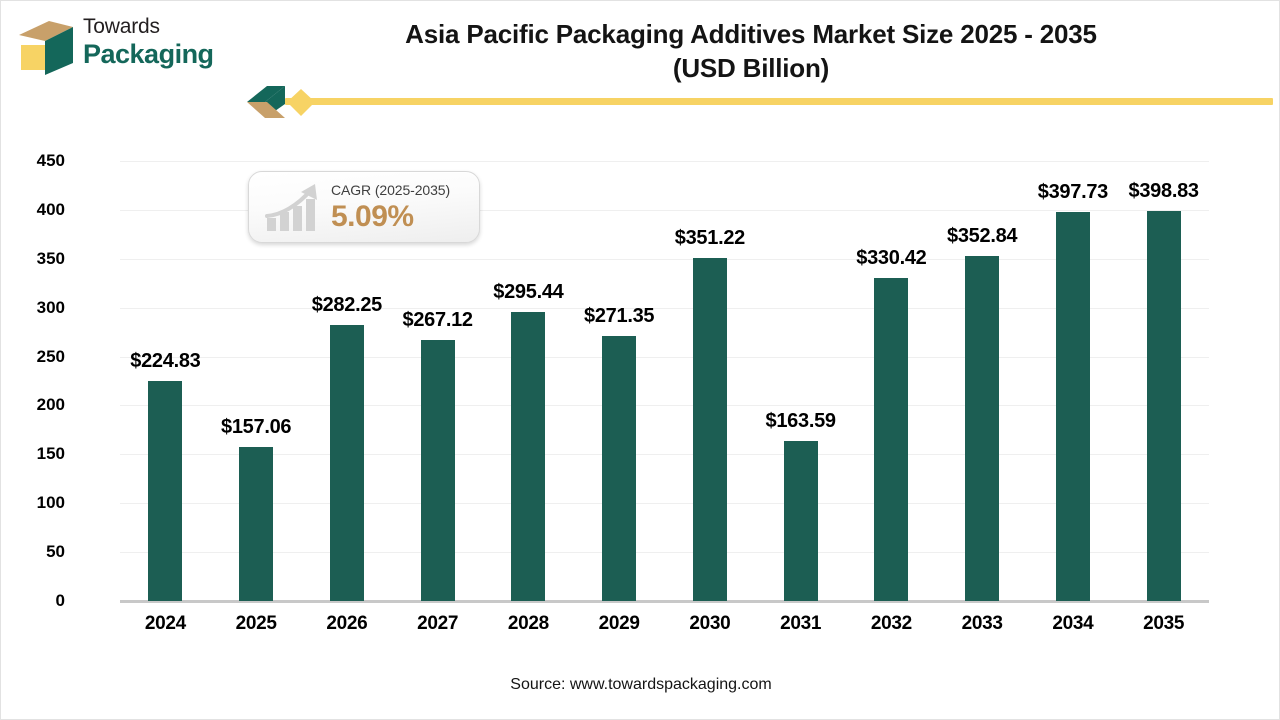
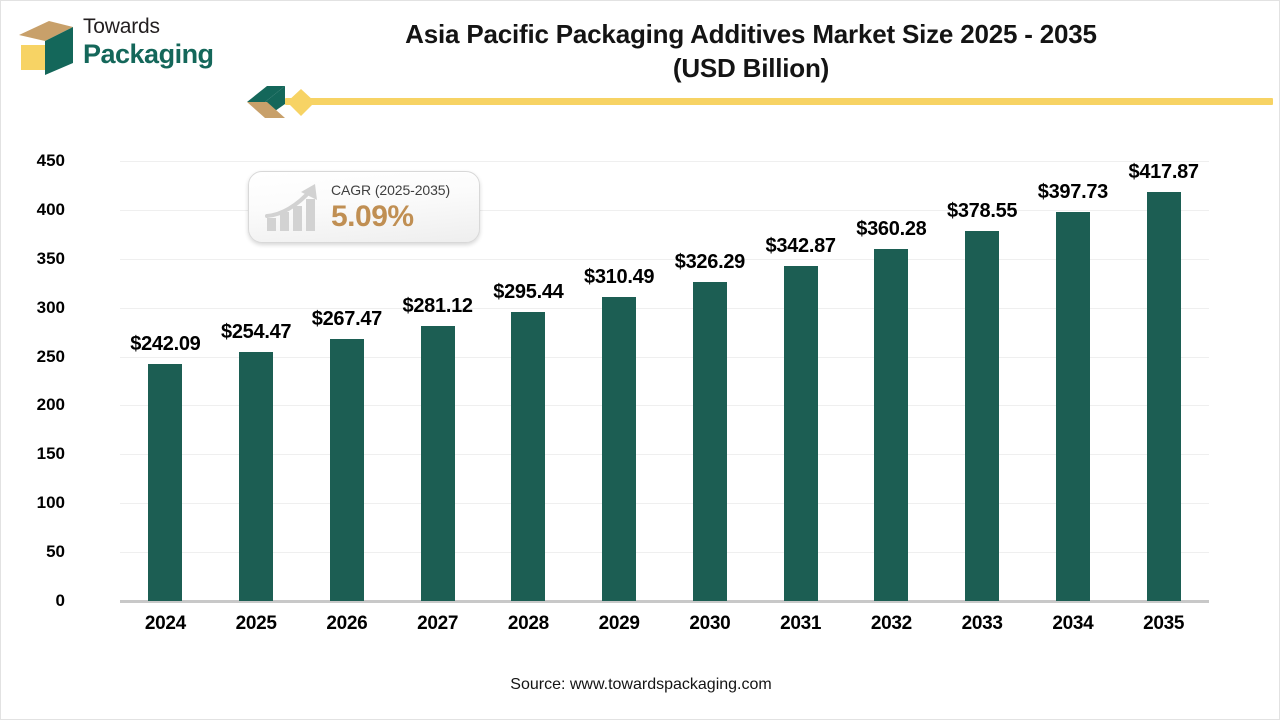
2024: $224.83 -> $242.09
2025: $157.06 -> $254.47
2026: $282.25 -> $267.47
2027: $267.12 -> $281.12
2029: $271.35 -> $310.49
2030: $351.22 -> $326.29
2031: $163.59 -> $342.87
2032: $330.42 -> $360.28
2033: $352.84 -> $378.55
2035: $398.83 -> $417.87
